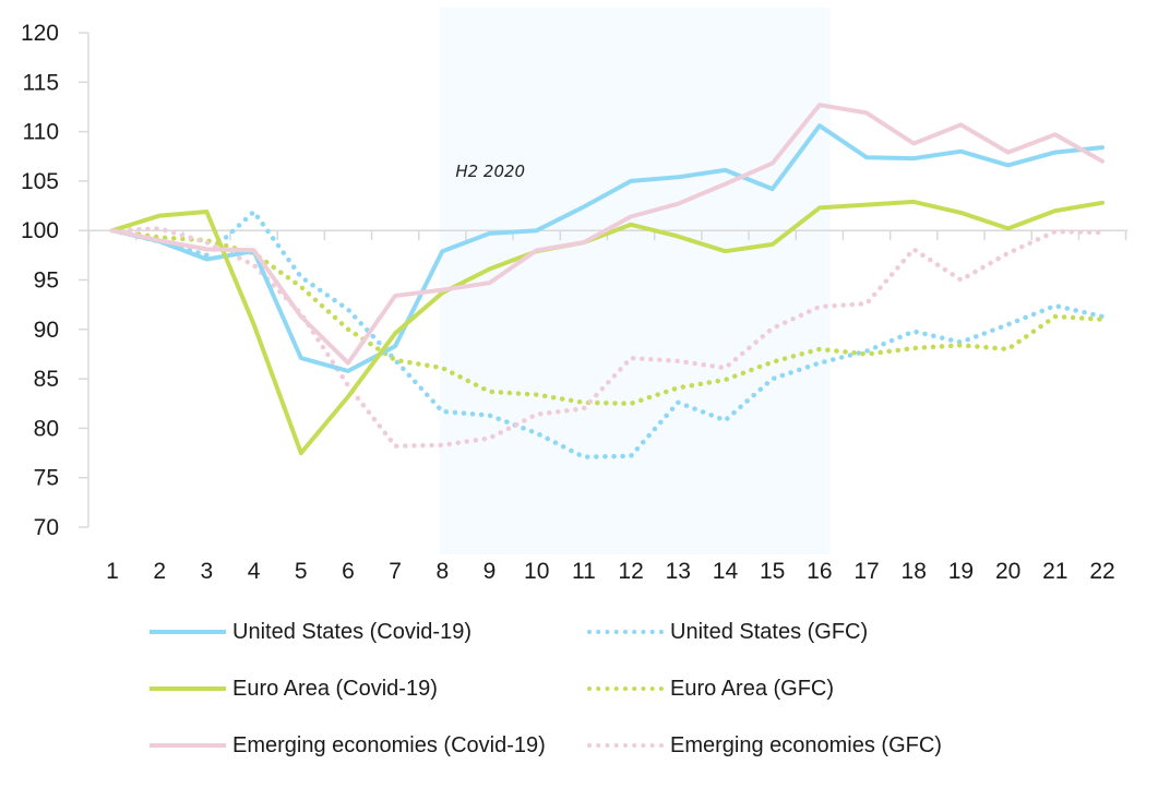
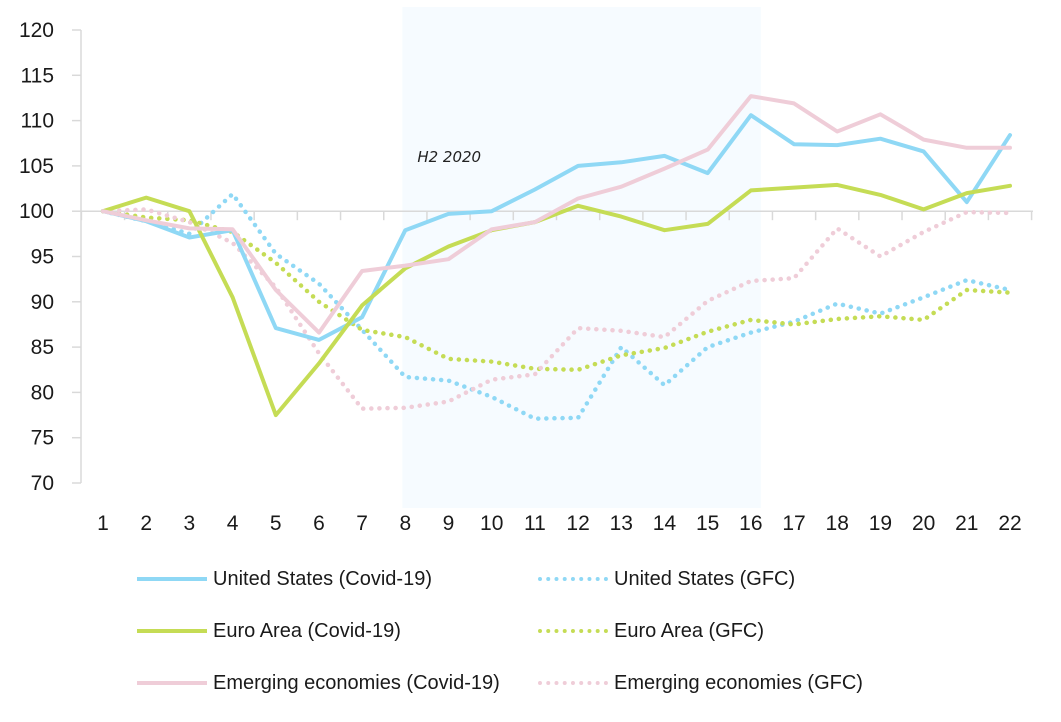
Euro Area (Covid-19)/3: 102 -> 100
United States (GFC)/13: 83 -> 85
United States (Covid-19)/21: 108 -> 101
Emerging economies (Covid-19)/21: 110 -> 107
